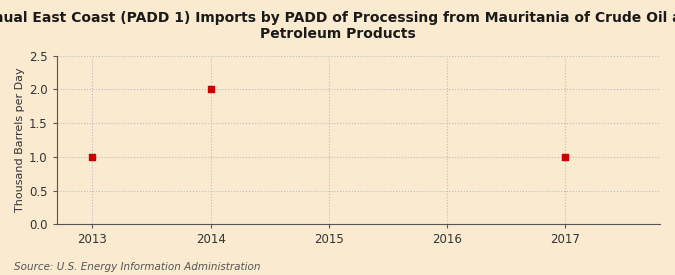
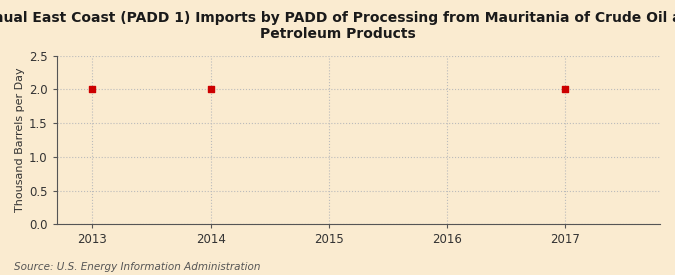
2013: 1 -> 2
2017: 1 -> 2
